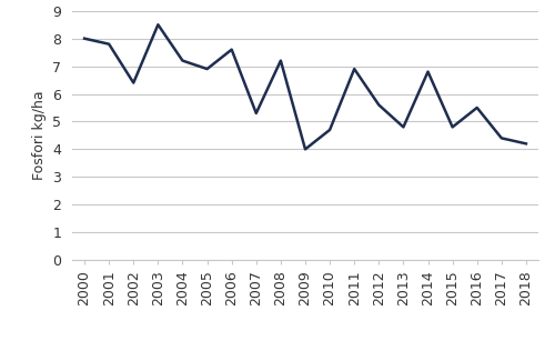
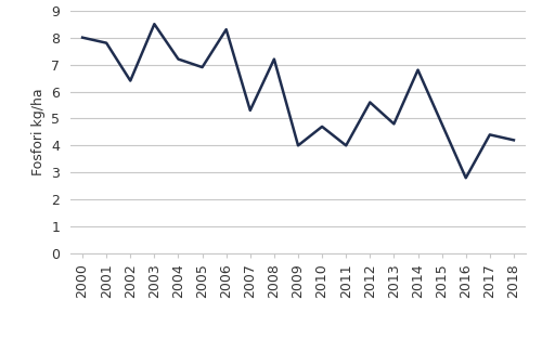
2006: 7.6 -> 8.3
2011: 6.9 -> 4.0
2016: 5.5 -> 2.8
